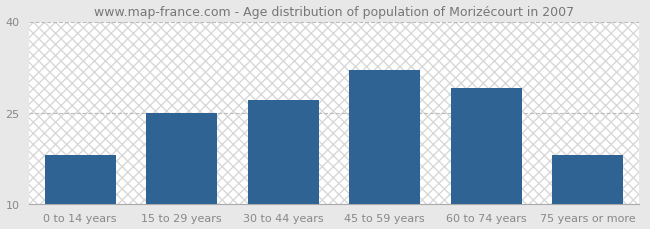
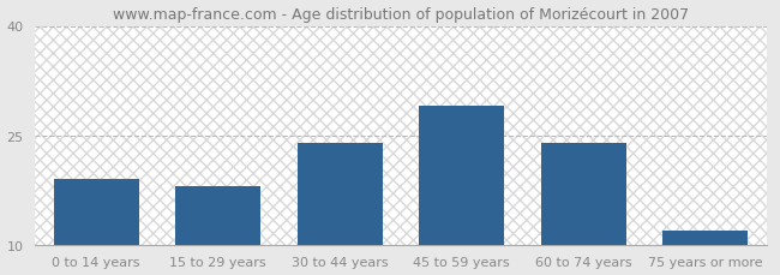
0 to 14 years: 18 -> 19
15 to 29 years: 25 -> 18
30 to 44 years: 27 -> 24
45 to 59 years: 32 -> 29
60 to 74 years: 29 -> 24
75 years or more: 18 -> 12
